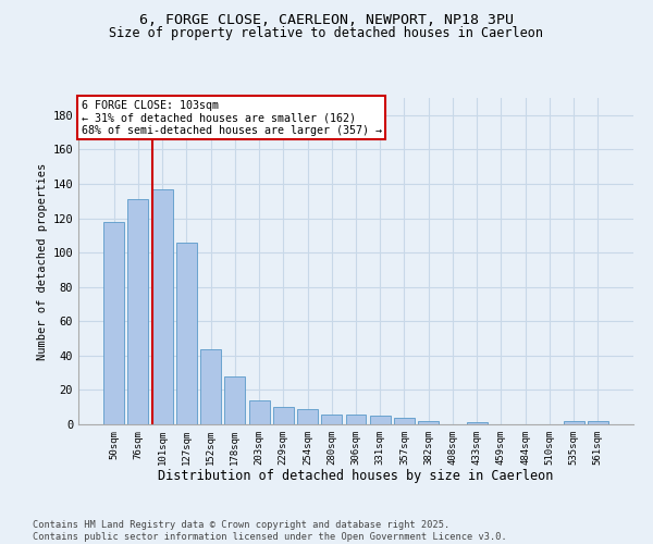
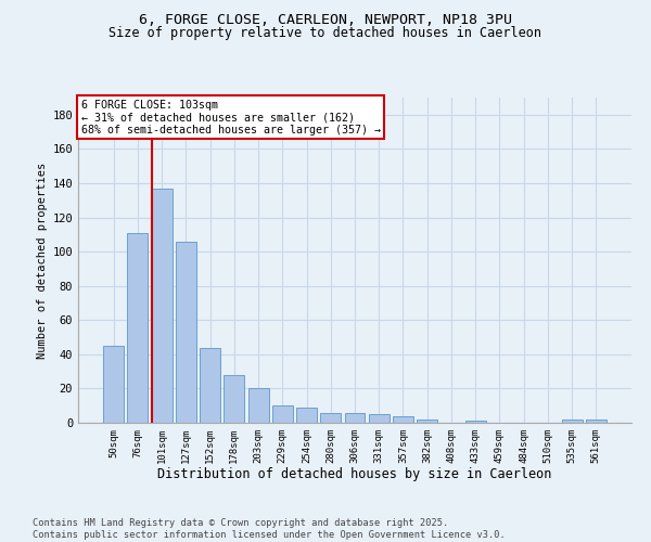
50sqm: 118 -> 45
76sqm: 131 -> 111
203sqm: 14 -> 20
